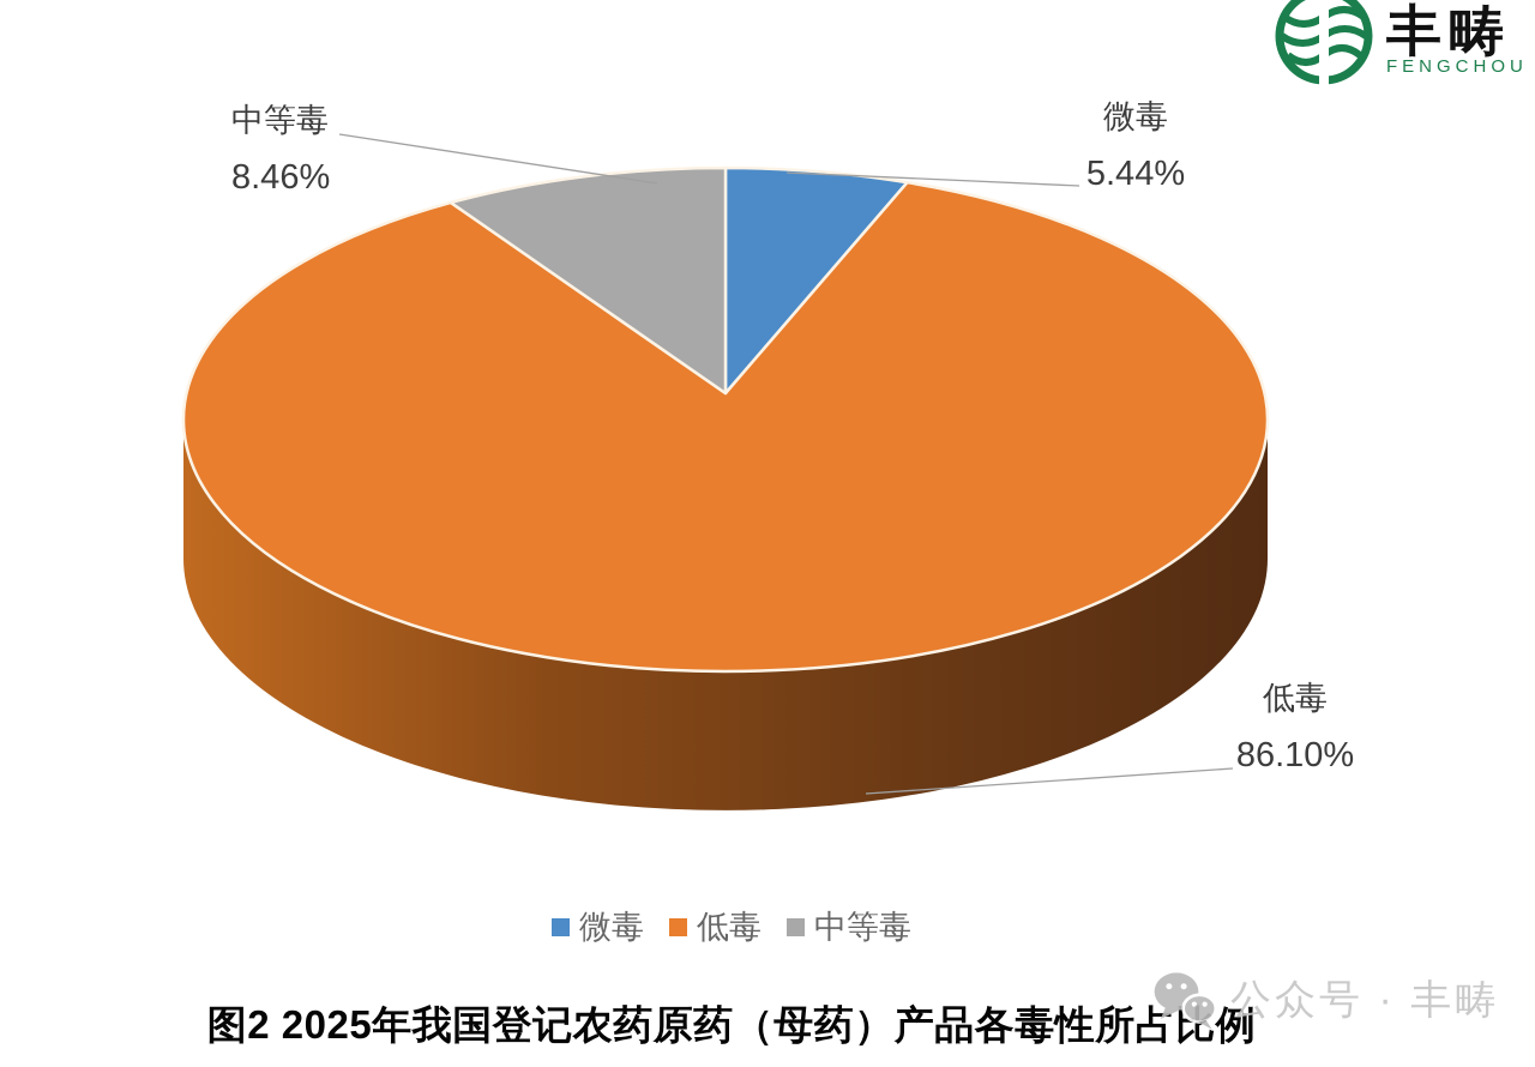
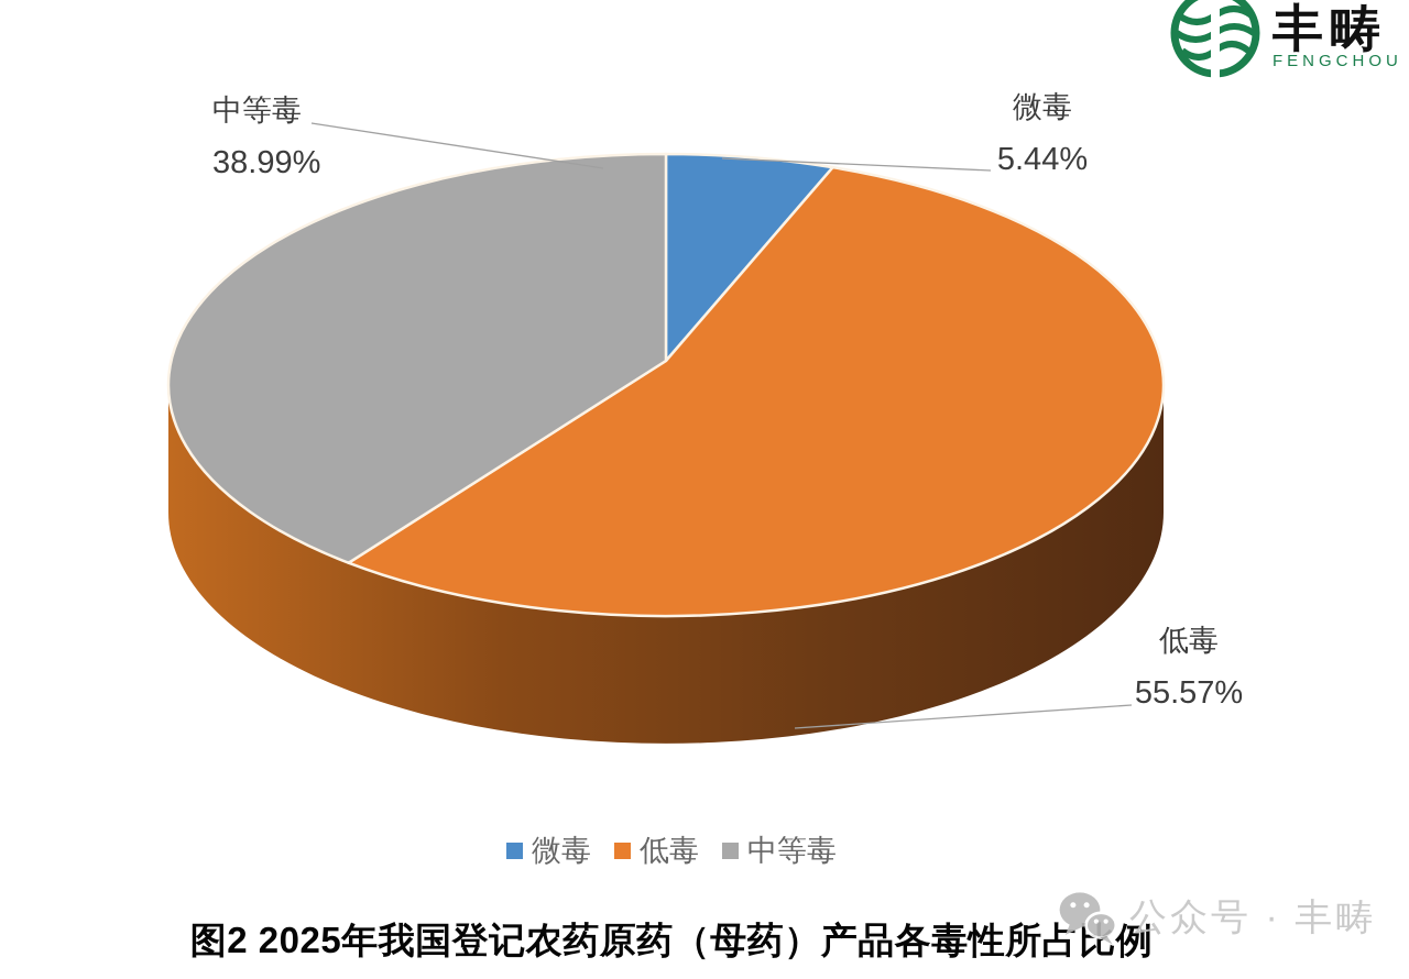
低毒: 86.10% -> 55.57%
中等毒: 8.46% -> 38.99%
